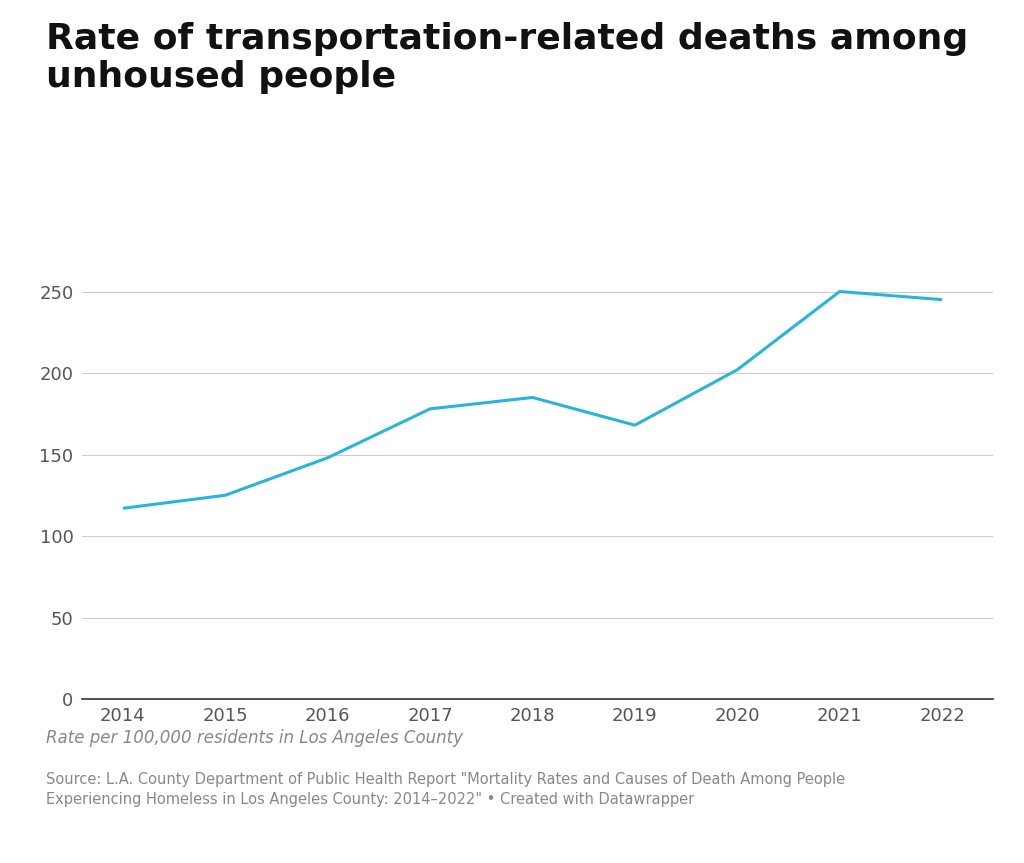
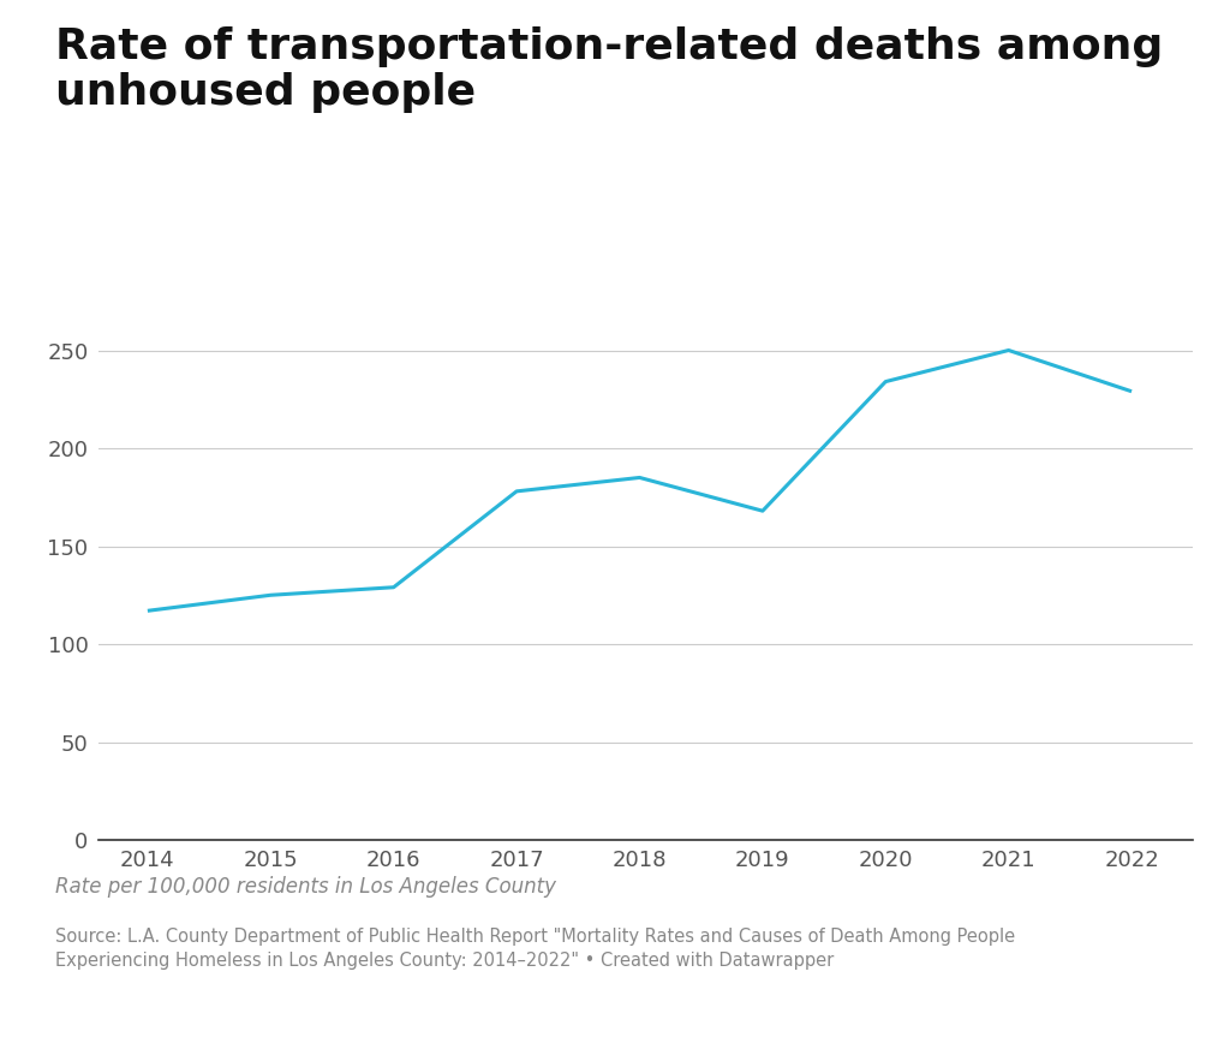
2016: 148 -> 129
2020: 202 -> 234
2022: 245 -> 229
